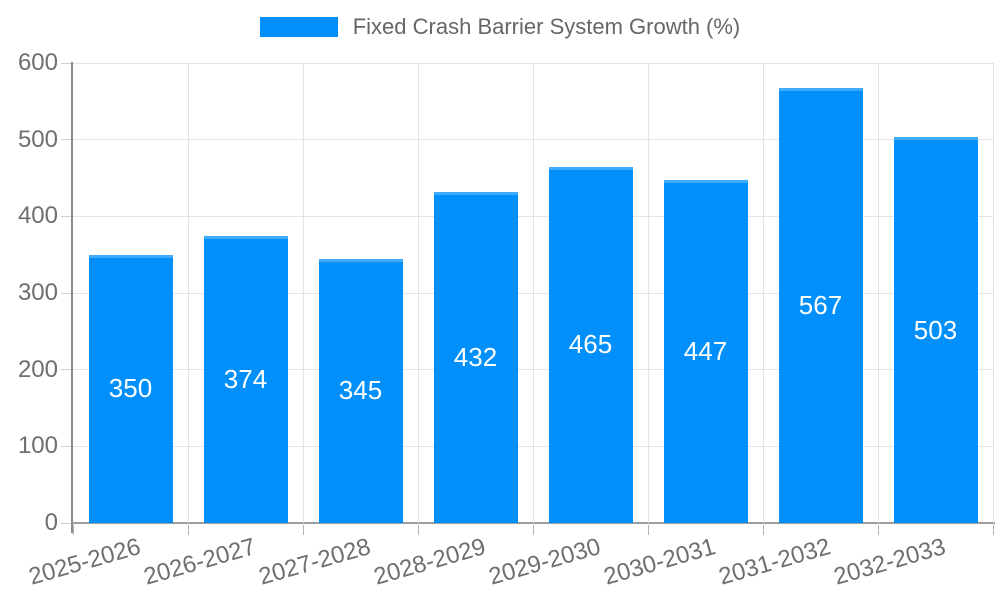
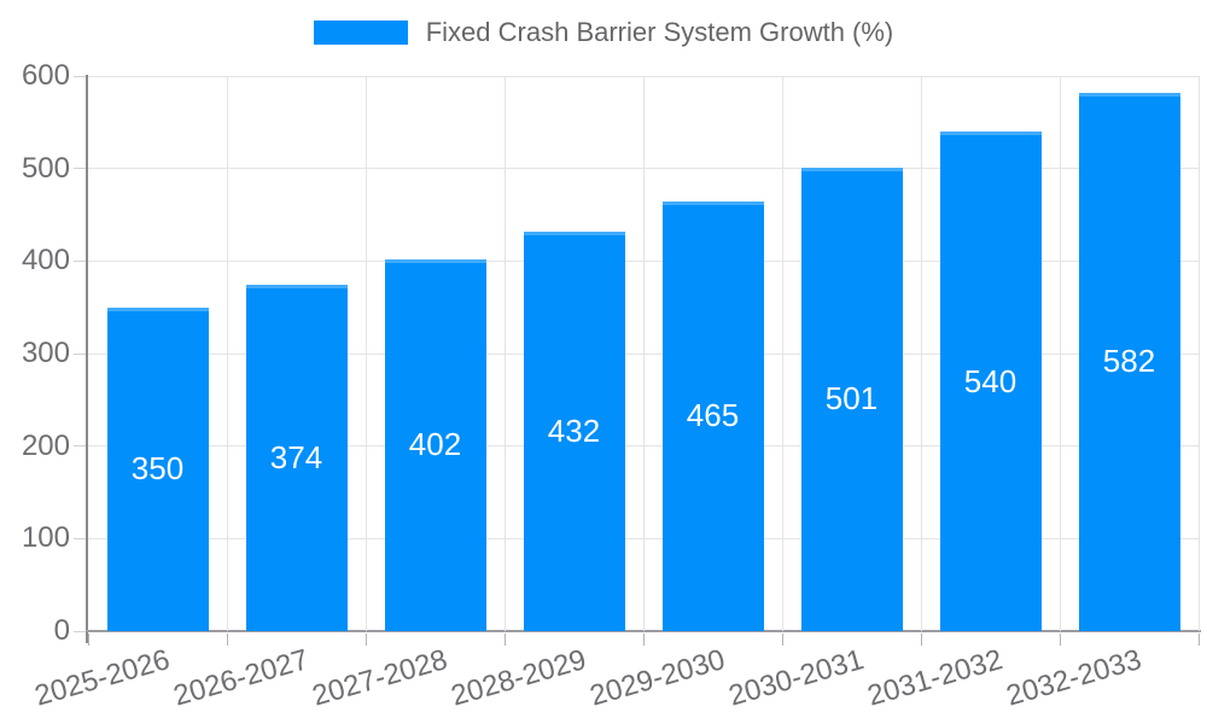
2027-2028: 345 -> 402
2030-2031: 447 -> 501
2031-2032: 567 -> 540
2032-2033: 503 -> 582
